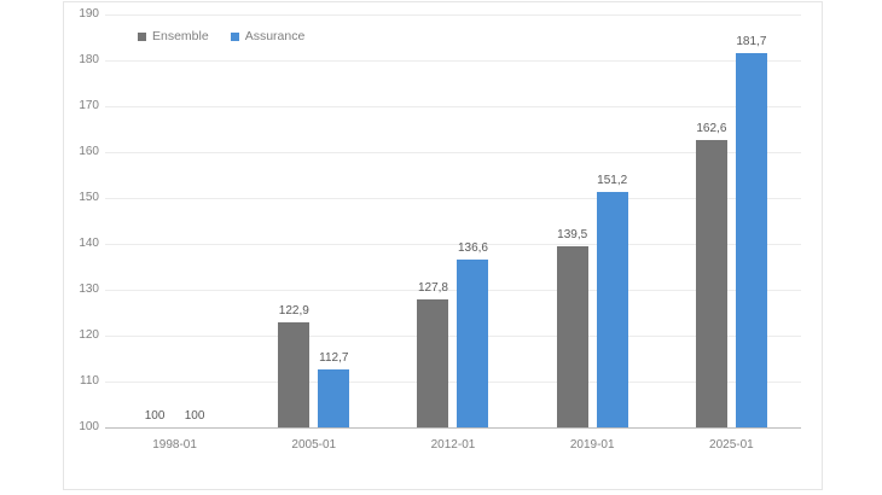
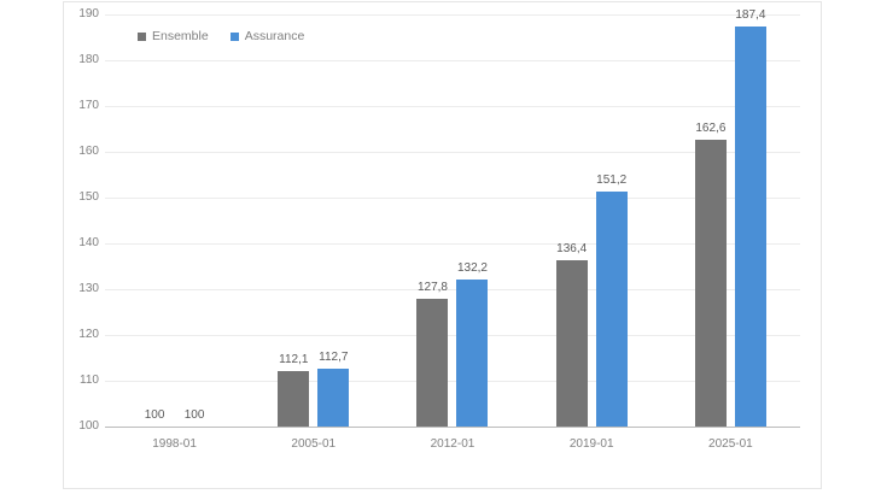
Ensemble/2005-01: 122,9 -> 112,1
Assurance/2012-01: 136,6 -> 132,2
Ensemble/2019-01: 139,5 -> 136,4
Assurance/2025-01: 181,7 -> 187,4
